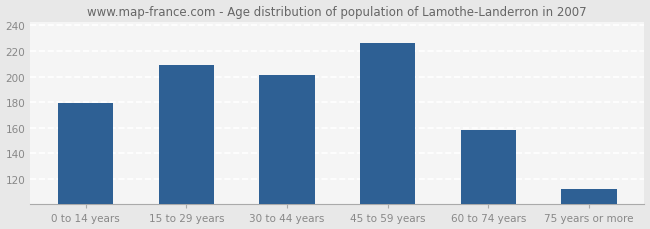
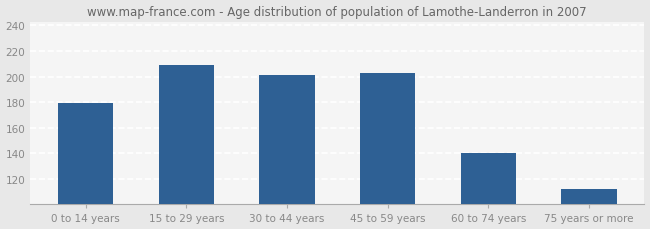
45 to 59 years: 226 -> 203
60 to 74 years: 158 -> 140
